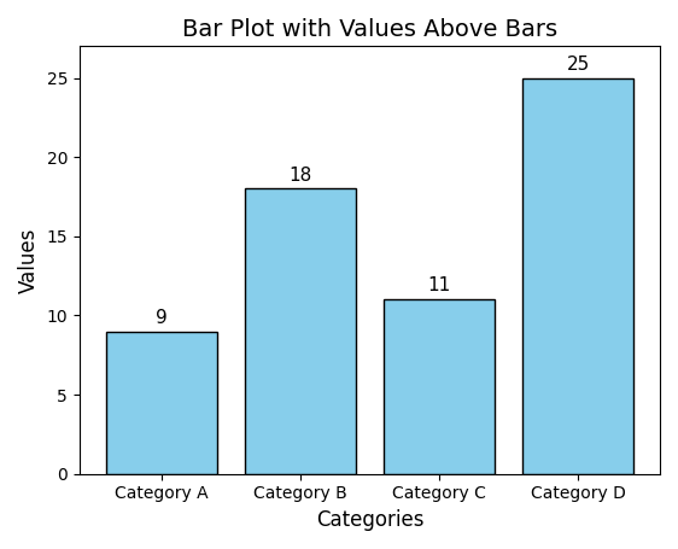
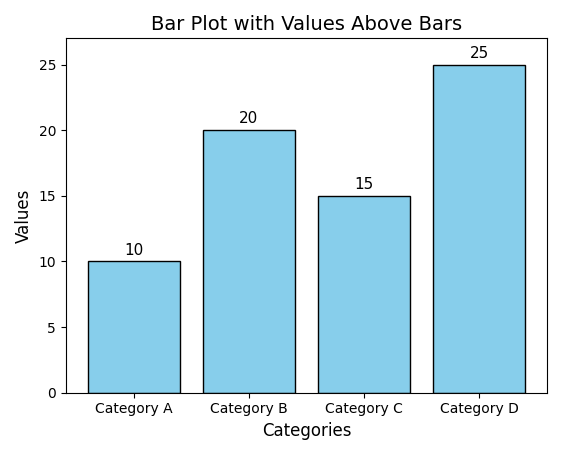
Category A: 9 -> 10
Category B: 18 -> 20
Category C: 11 -> 15
